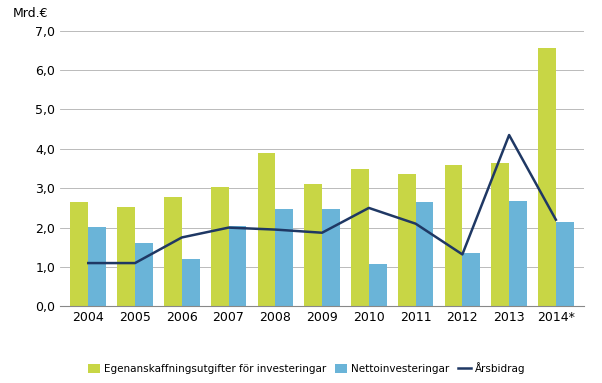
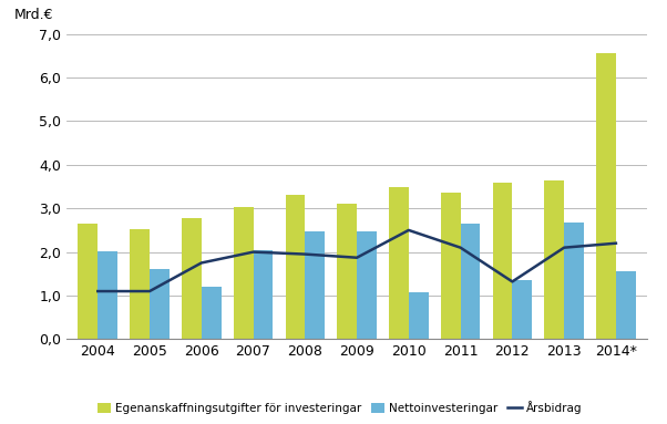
Egenanskaffningsutgifter för investeringar/2008: 3,90 -> 3,30
Årsbidrag/2013: 4,35 -> 2,10
Nettoinvesteringar/2014*: 2,15 -> 1,55
